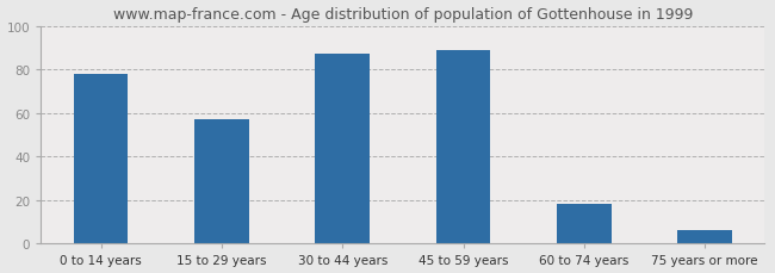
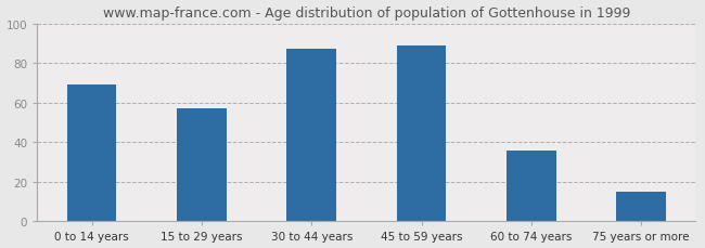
0 to 14 years: 78 -> 69
60 to 74 years: 18 -> 36
75 years or more: 6 -> 15
